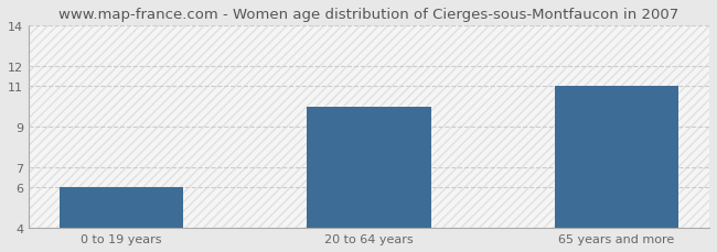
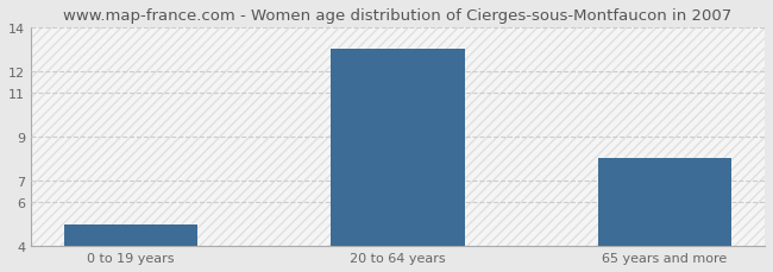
0 to 19 years: 6 -> 5
20 to 64 years: 10 -> 13
65 years and more: 11 -> 8
